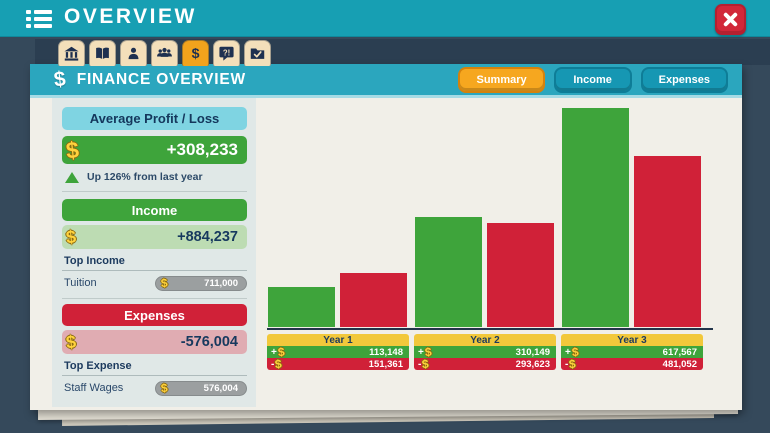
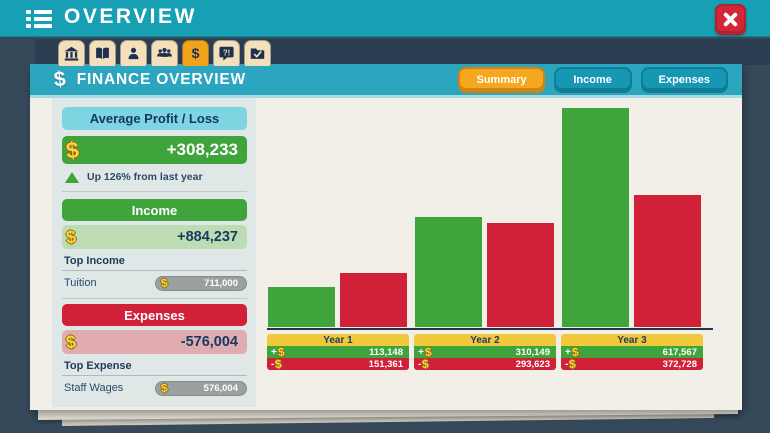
Expenses/Year 3: 481,052 -> 372,728
